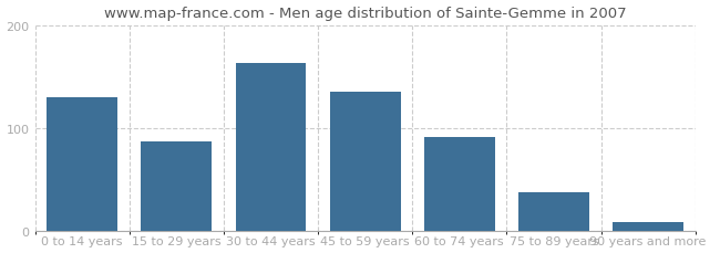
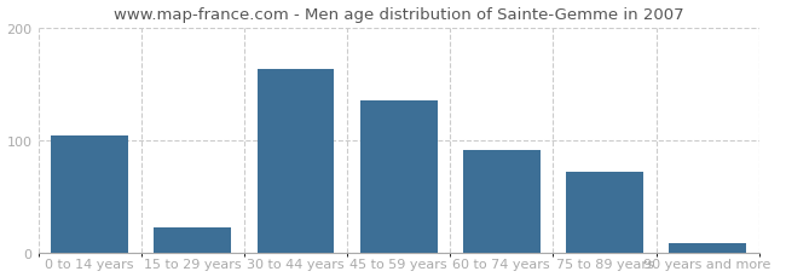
0 to 14 years: 130 -> 104
15 to 29 years: 87 -> 22
75 to 89 years: 37 -> 72
